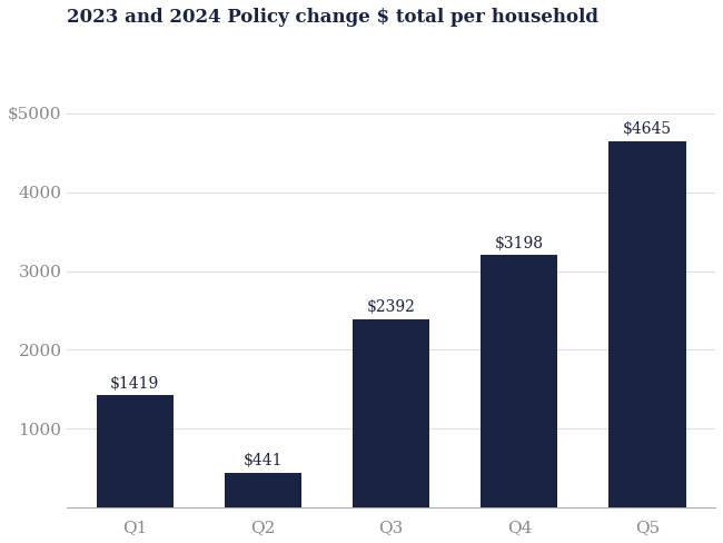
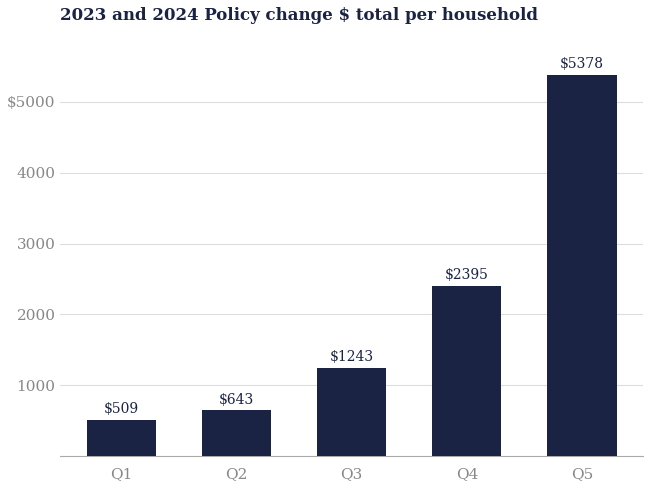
Q1: $1419 -> $509
Q2: $441 -> $643
Q3: $2392 -> $1243
Q4: $3198 -> $2395
Q5: $4645 -> $5378
